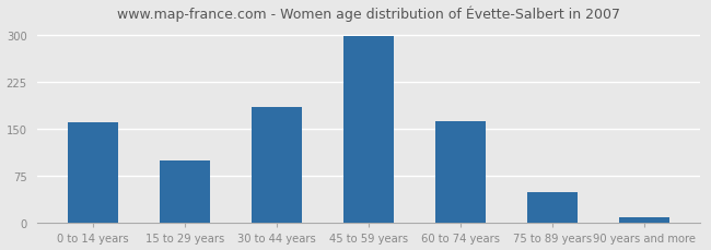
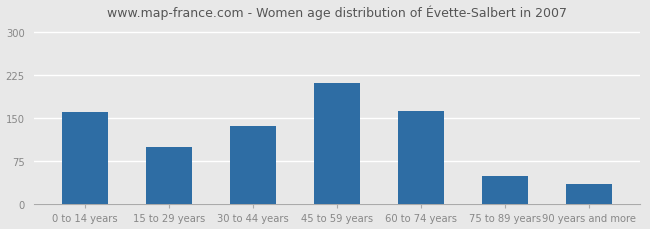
30 to 44 years: 185 -> 136
45 to 59 years: 298 -> 210
90 years and more: 10 -> 36
